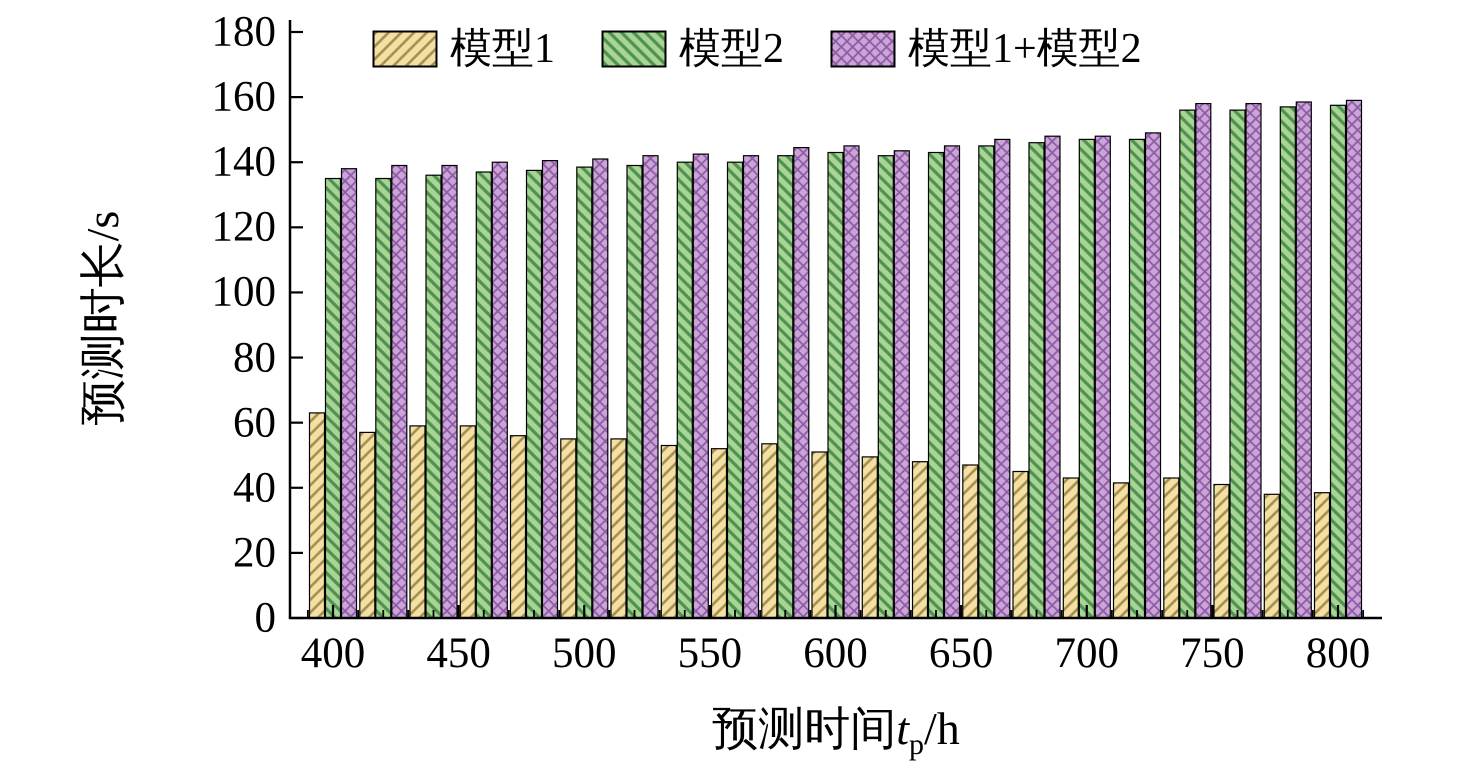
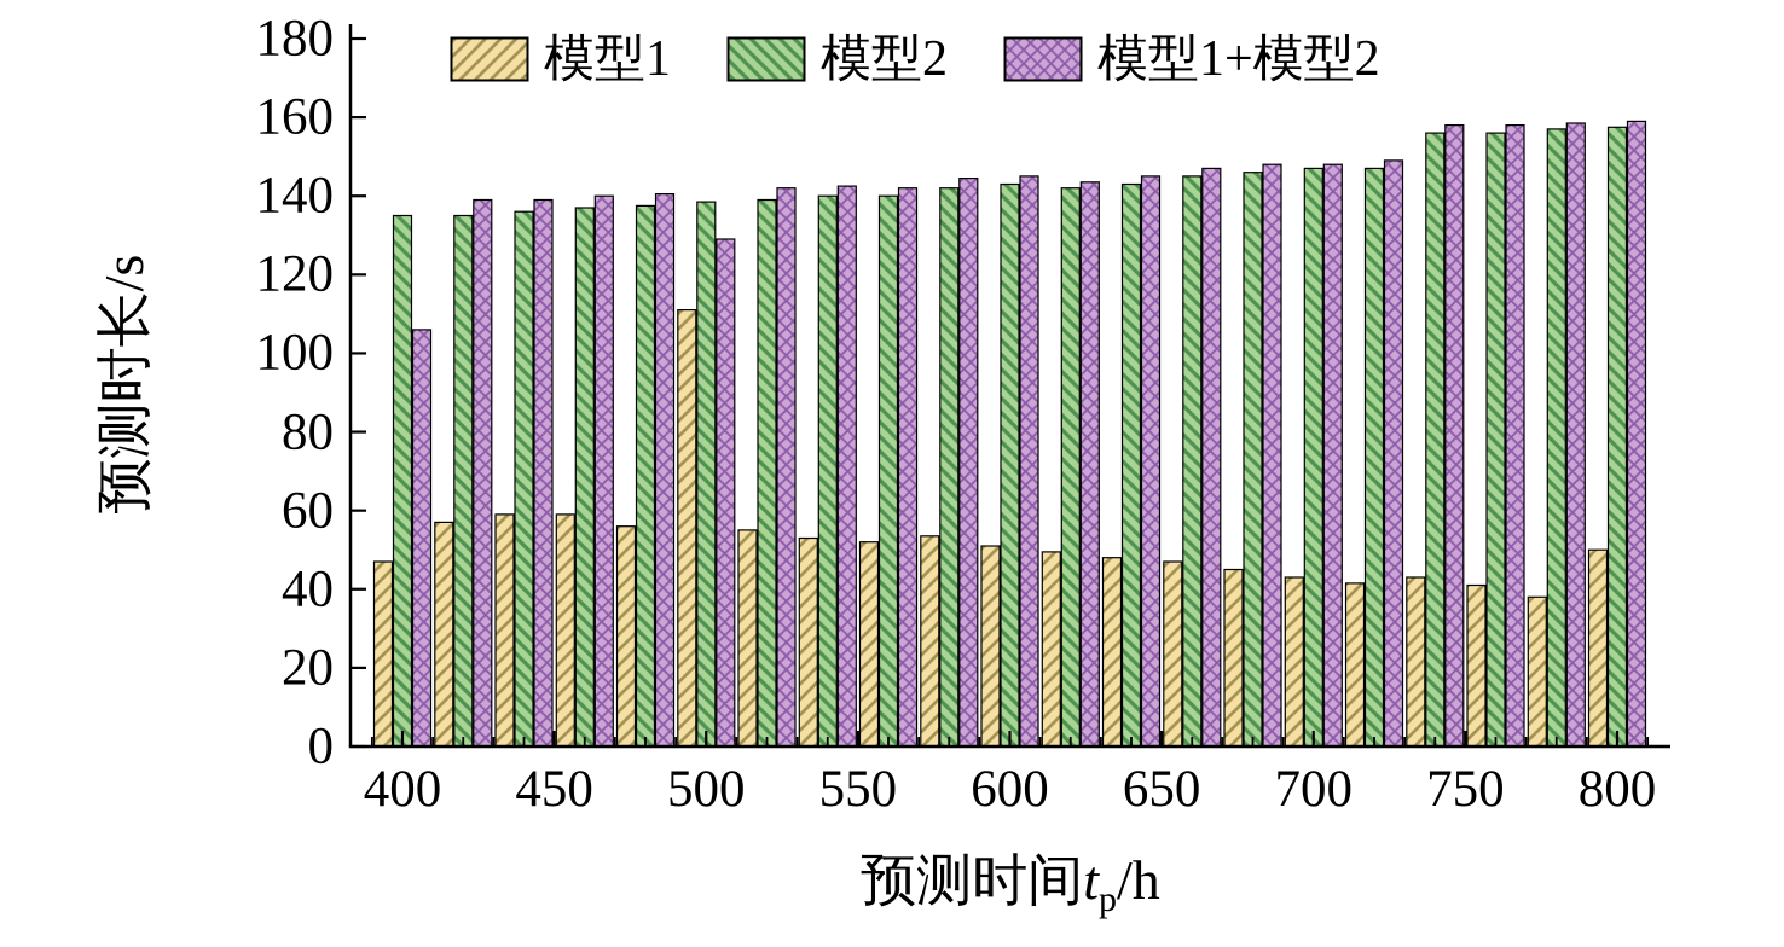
模型1/400: 63 -> 47
模型1+模型2/400: 138 -> 106
模型1/500: 55 -> 111
模型1+模型2/500: 141 -> 129
模型1/800: 38 -> 50
